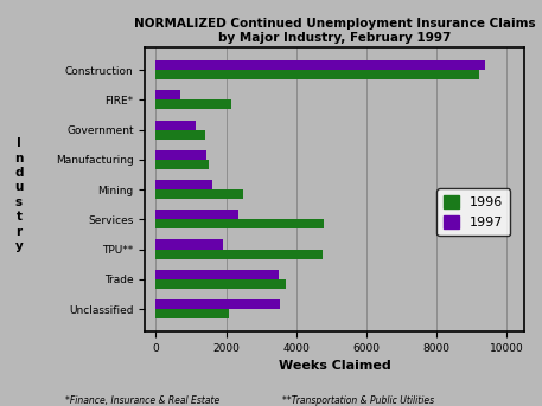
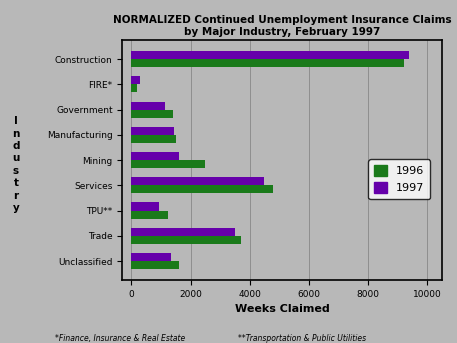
1997/FIRE*: 700 -> 300
1996/FIRE*: 2150 -> 200
1997/Services: 2350 -> 4500
1997/TPU**: 1900 -> 950
1996/TPU**: 4750 -> 1250
1997/Unclassified: 3550 -> 1350
1996/Unclassified: 2100 -> 1600
